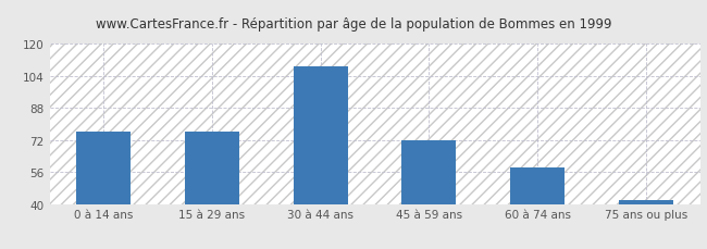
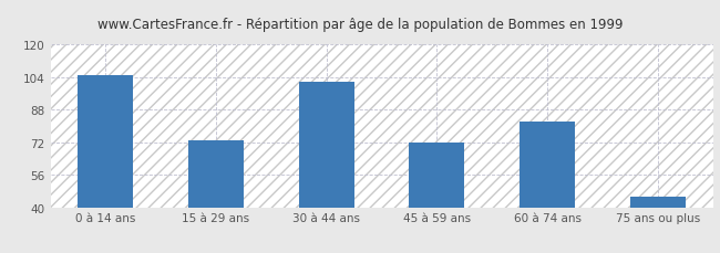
0 à 14 ans: 76 -> 105
15 à 29 ans: 76 -> 73
30 à 44 ans: 109 -> 102
60 à 74 ans: 58 -> 82
75 ans ou plus: 42 -> 45
